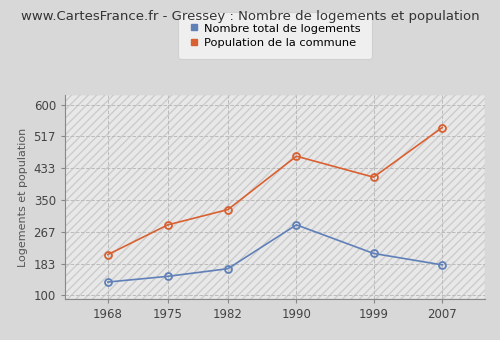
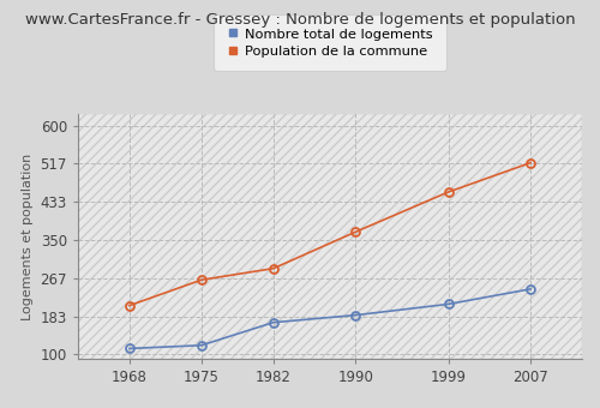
Nombre total de logements/1968: 135 -> 113
Nombre total de logements/1975: 150 -> 120
Population de la commune/1975: 285 -> 263
Population de la commune/1982: 325 -> 288
Nombre total de logements/1990: 285 -> 186
Population de la commune/1990: 465 -> 368
Population de la commune/1999: 410 -> 455
Nombre total de logements/2007: 180 -> 243
Population de la commune/2007: 540 -> 519
